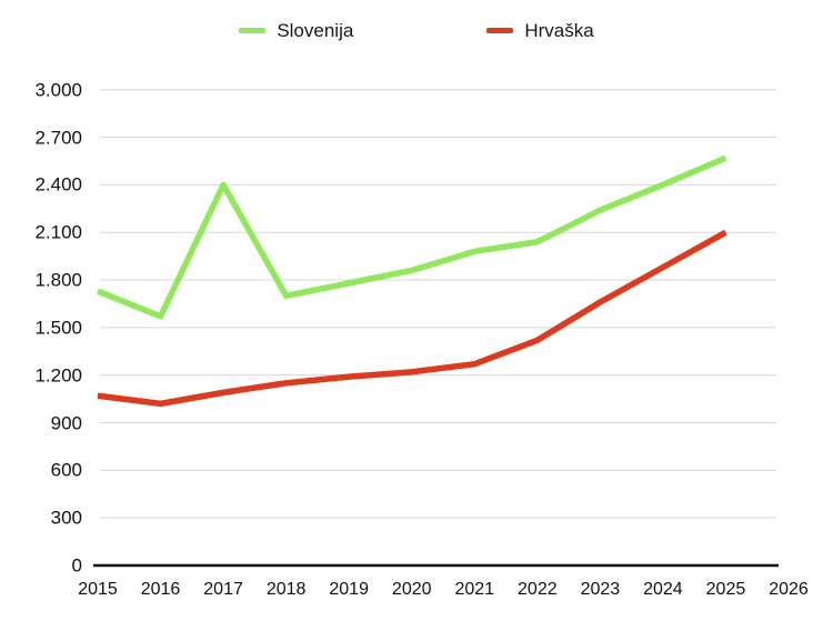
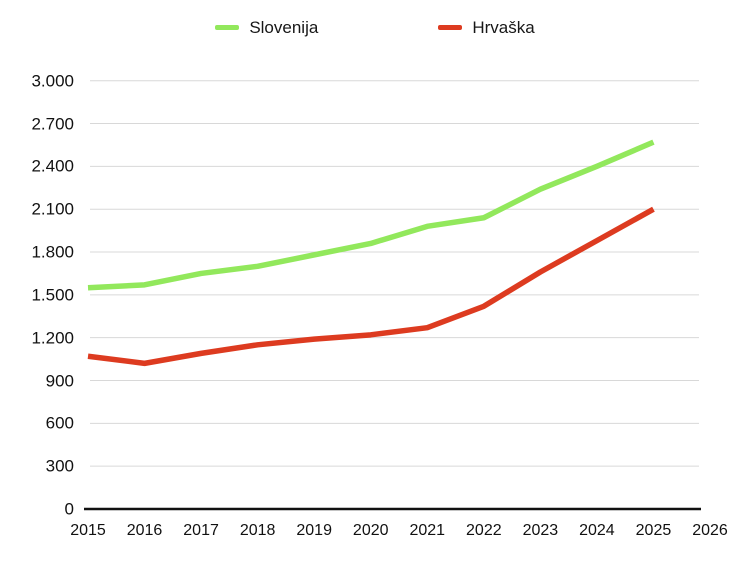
Slovenija/2015: 1730 -> 1550
Slovenija/2017: 2400 -> 1650
